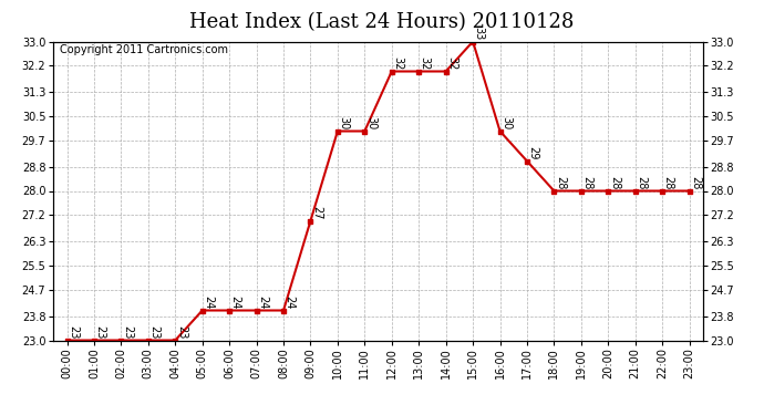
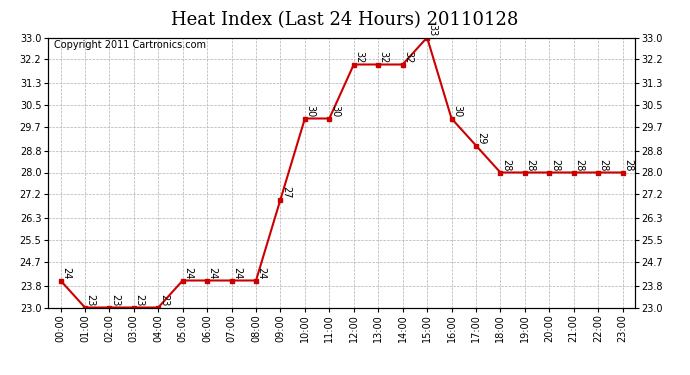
00:00: 23 -> 24
